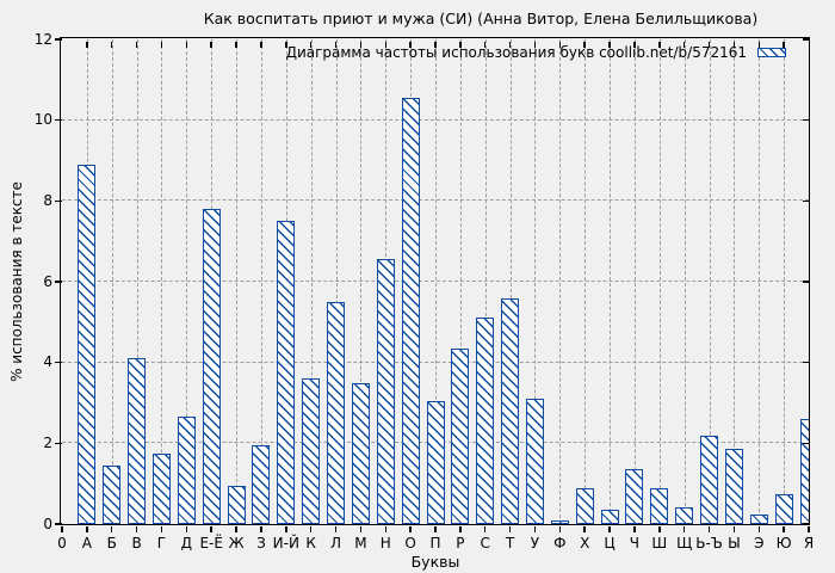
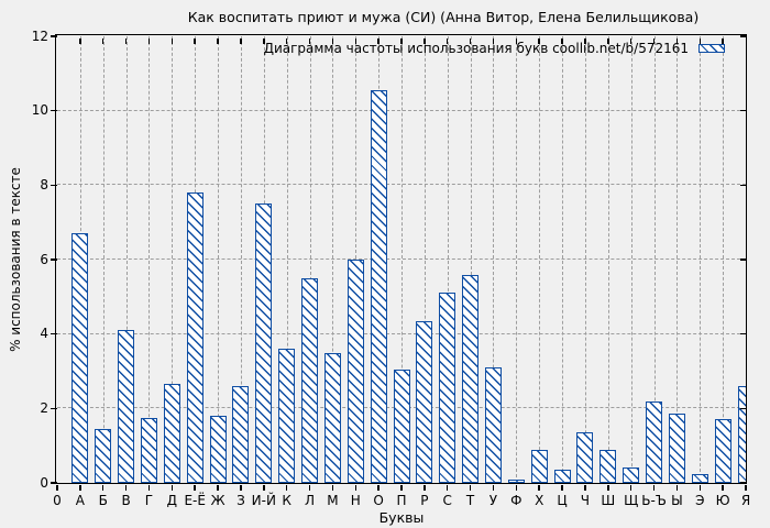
А: 8.9 -> 6.7
Ж: 0.9 -> 1.8
З: 1.9 -> 2.6
Н: 6.5 -> 6.0
Ю: 0.8 -> 1.7
